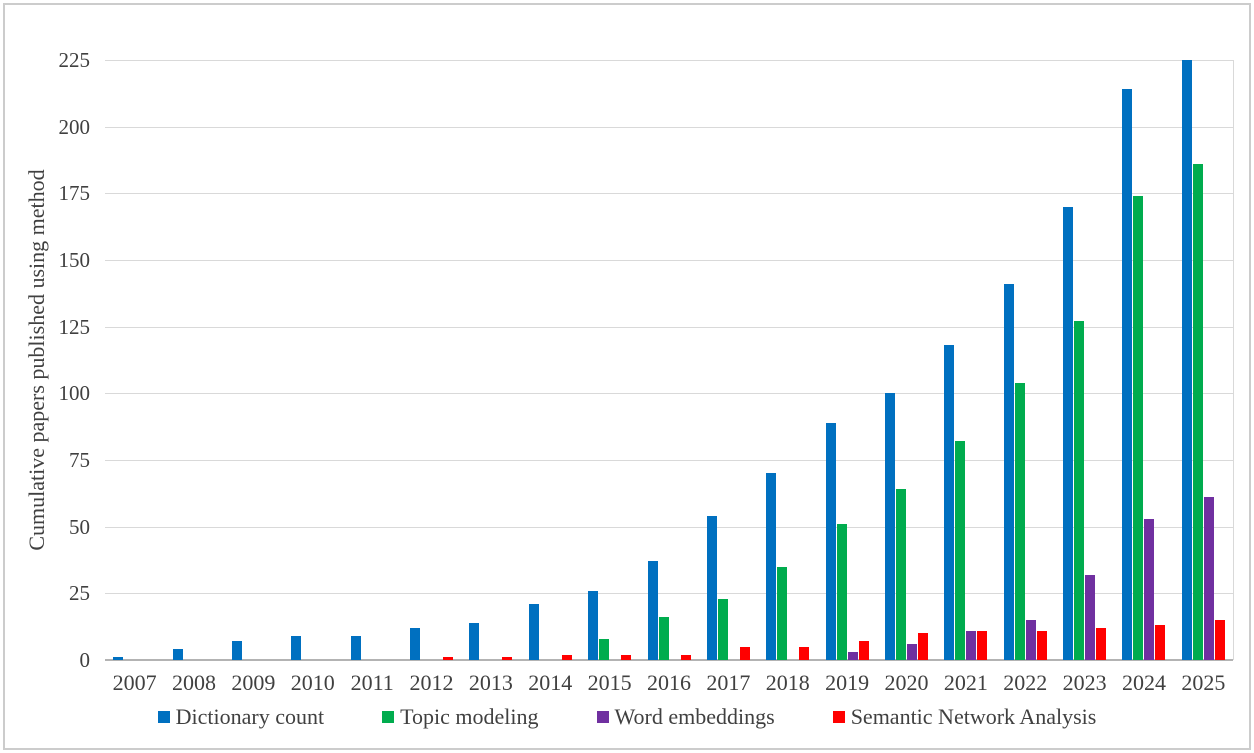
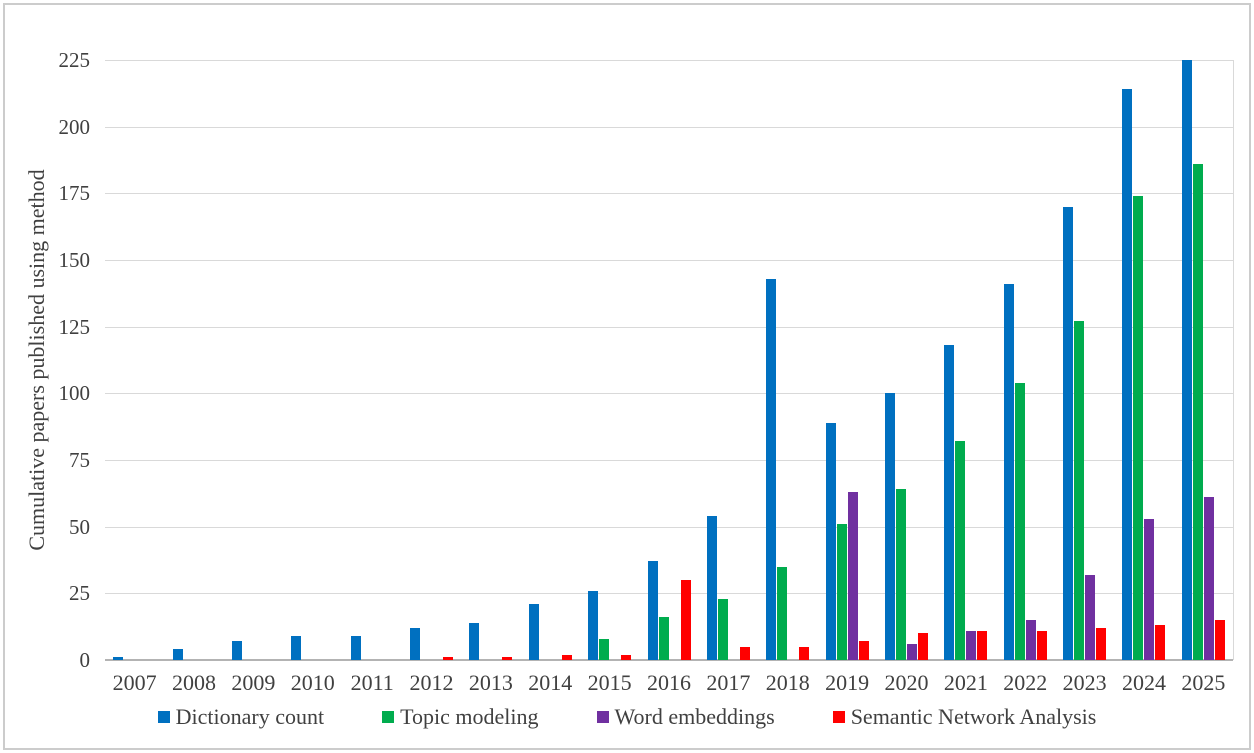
Semantic Network Analysis/2016: 2 -> 30
Dictionary count/2018: 70 -> 143
Word embeddings/2019: 3 -> 63
